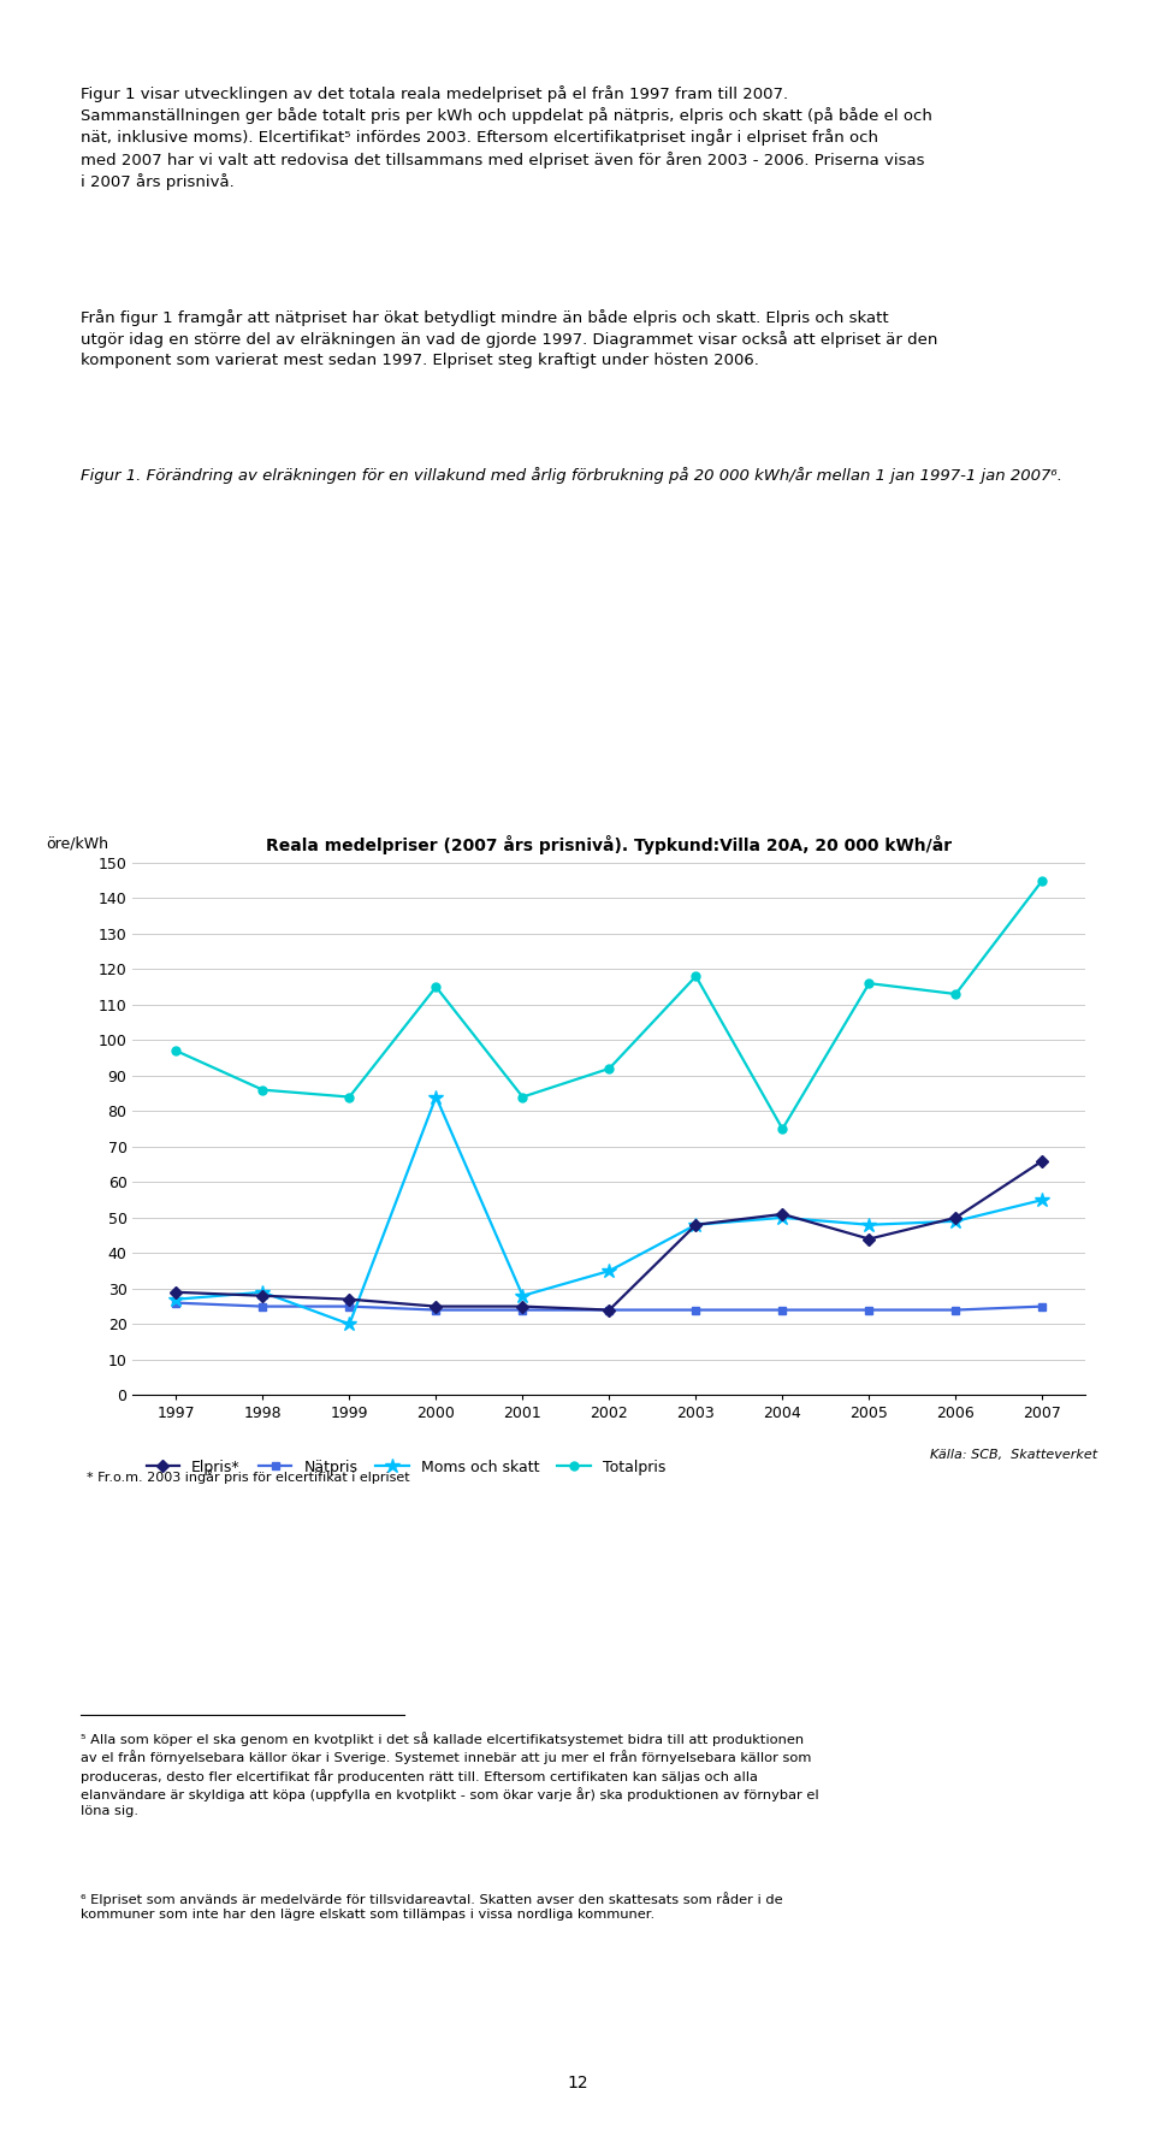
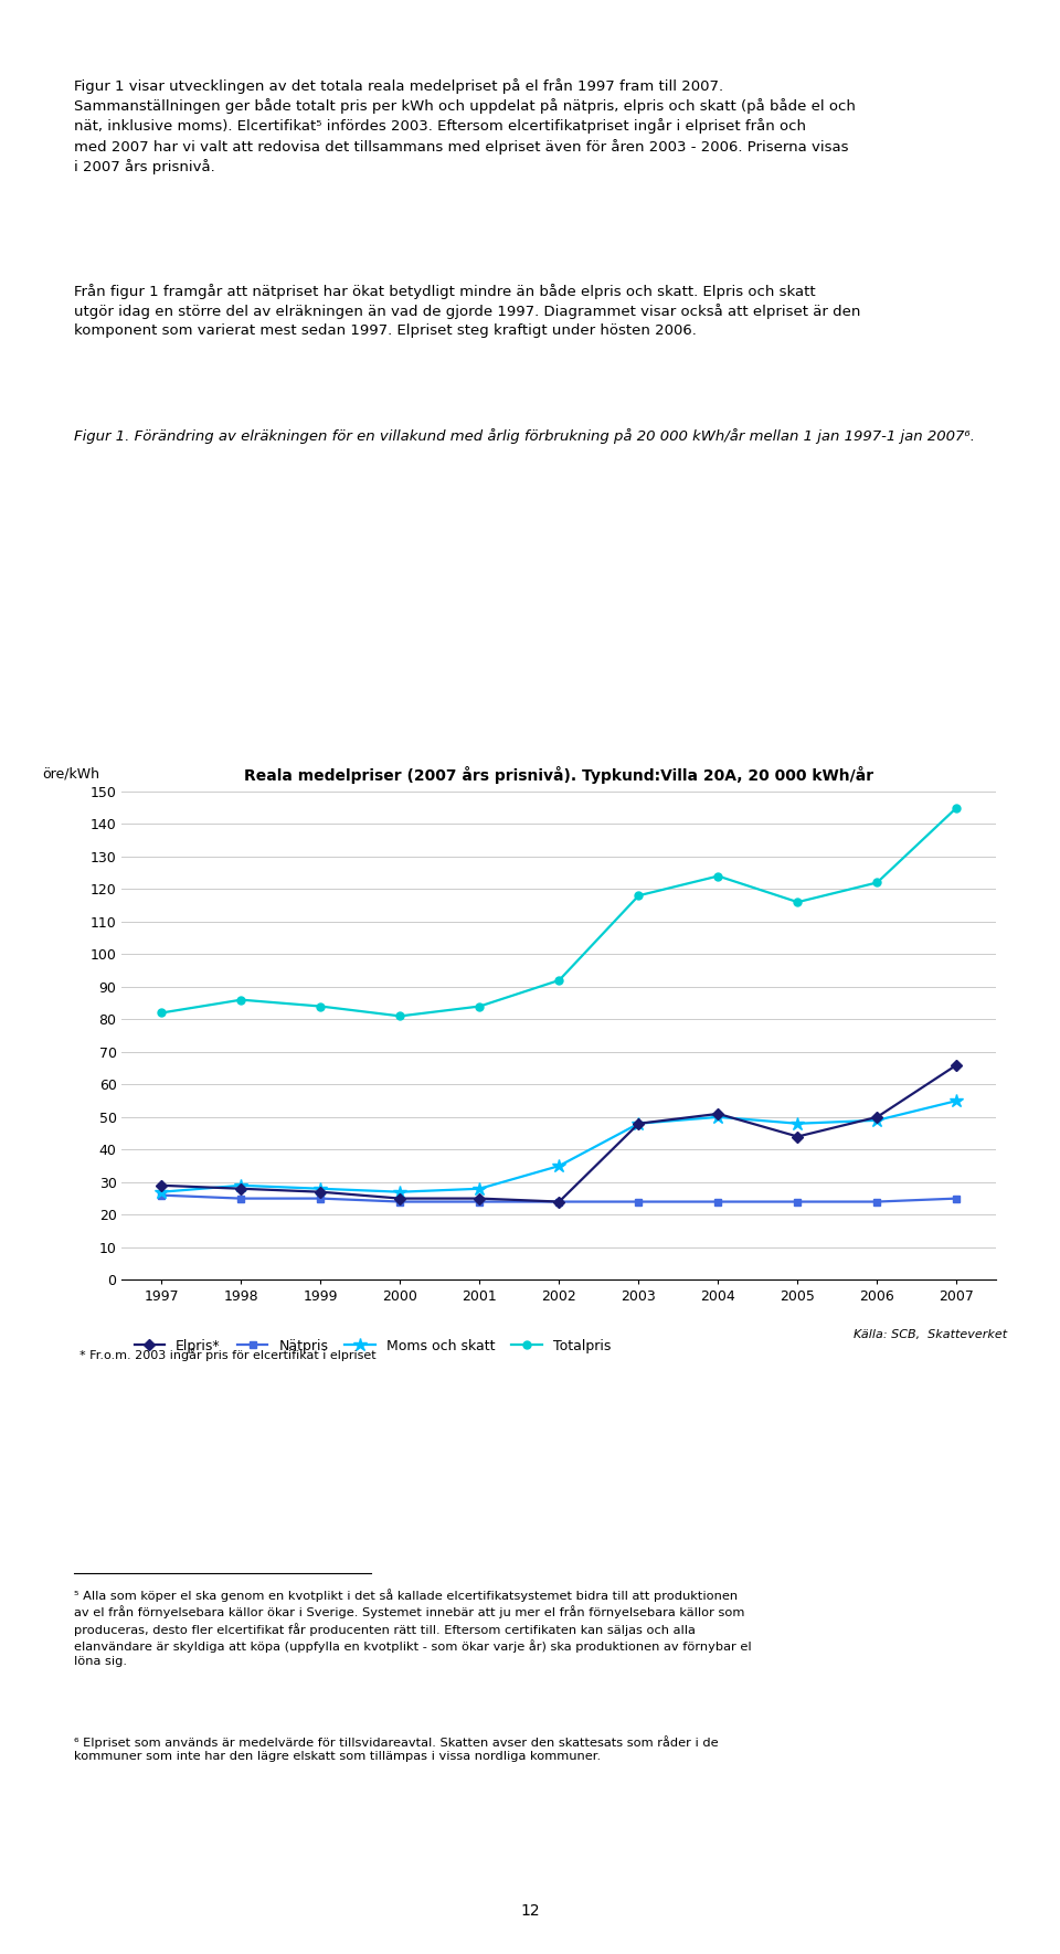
Totalpris/1997: 97 -> 82
Moms och skatt/1999: 20 -> 28
Moms och skatt/2000: 84 -> 27
Totalpris/2000: 115 -> 81
Totalpris/2004: 75 -> 124
Totalpris/2006: 113 -> 122
